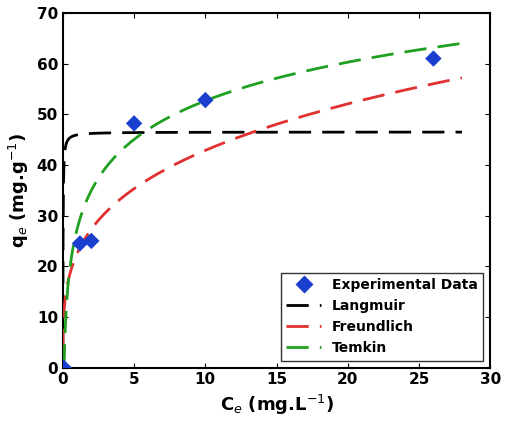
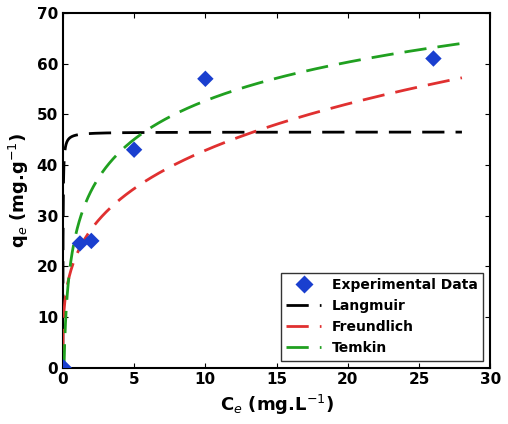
Experimental Data/5: 48.2 -> 43.0
Experimental Data/10: 52.8 -> 57.0
